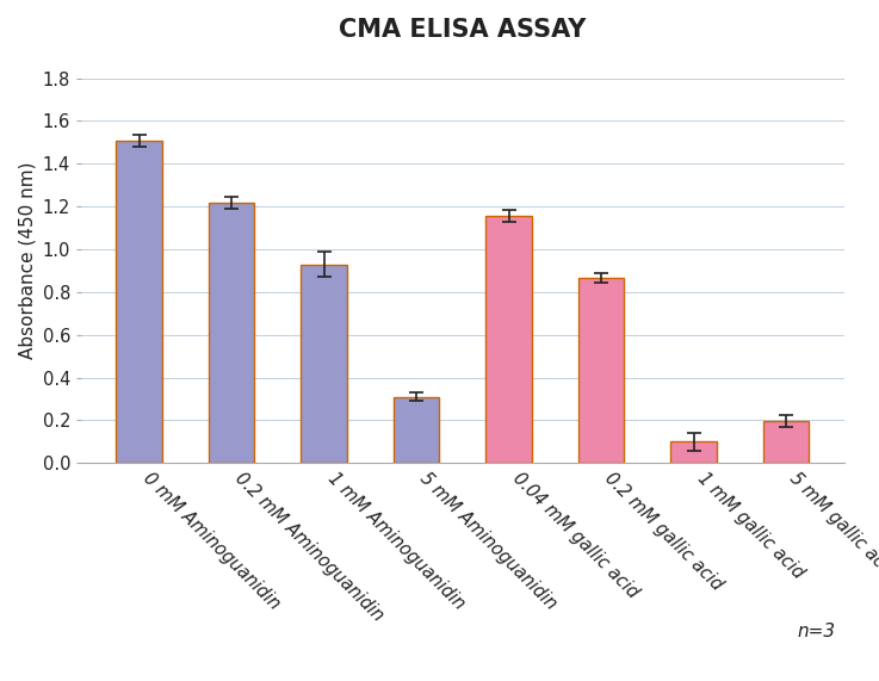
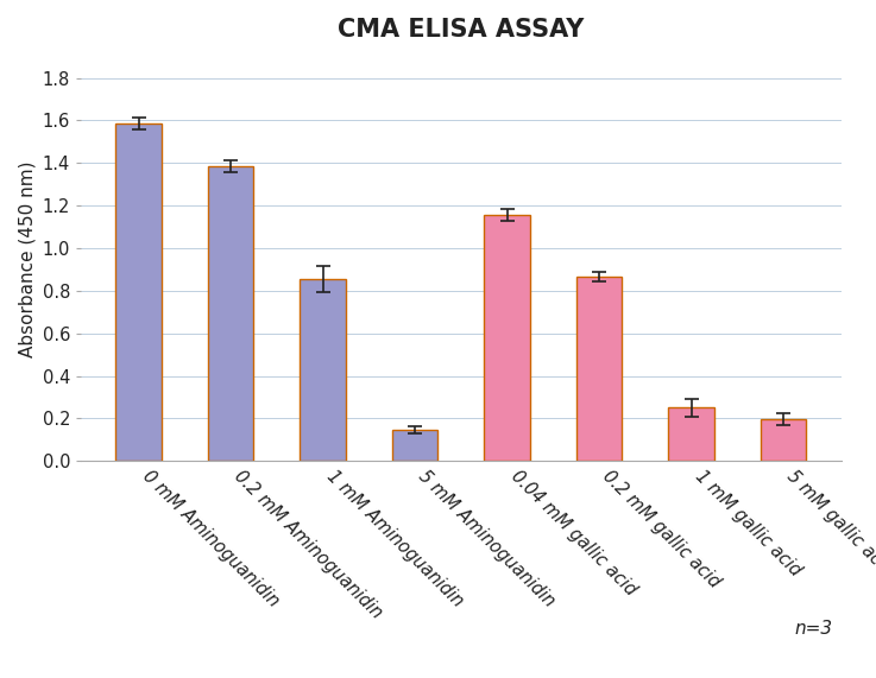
0 mM Aminoguanidin: 1.51 -> 1.58
0.2 mM Aminoguanidin: 1.22 -> 1.39
1 mM Aminoguanidin: 0.93 -> 0.85
5 mM Aminoguanidin: 0.31 -> 0.15
1 mM gallic acid: 0.10 -> 0.25
